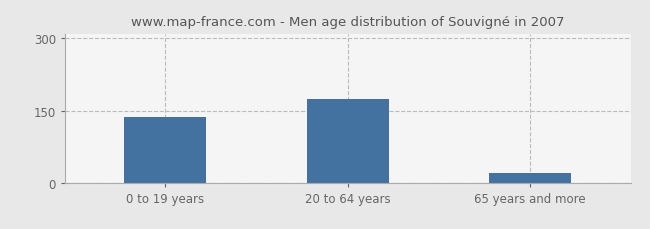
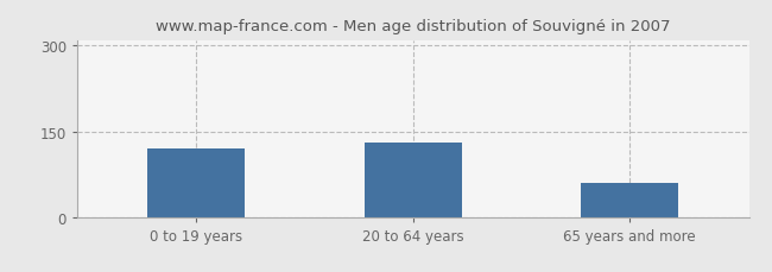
0 to 19 years: 136 -> 120
20 to 64 years: 174 -> 130
65 years and more: 20 -> 60
